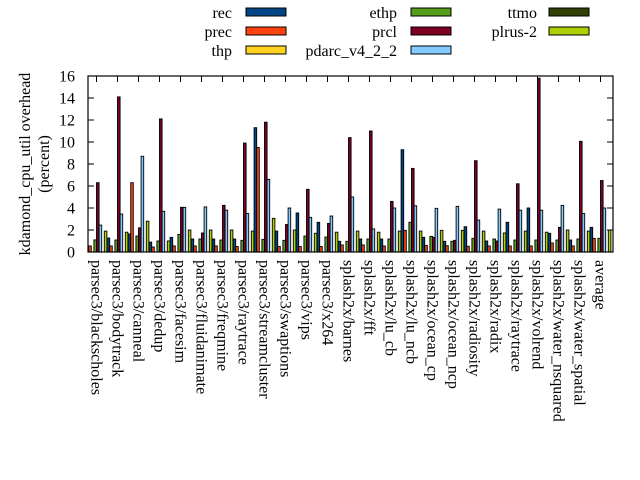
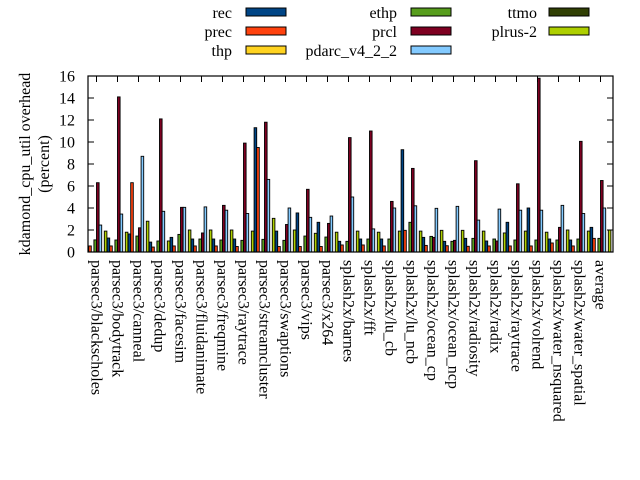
rec/splash2x/radiosity: 2.3 -> 1.2
rec/splash2x/water_nsquared: 1.7 -> 1.2
